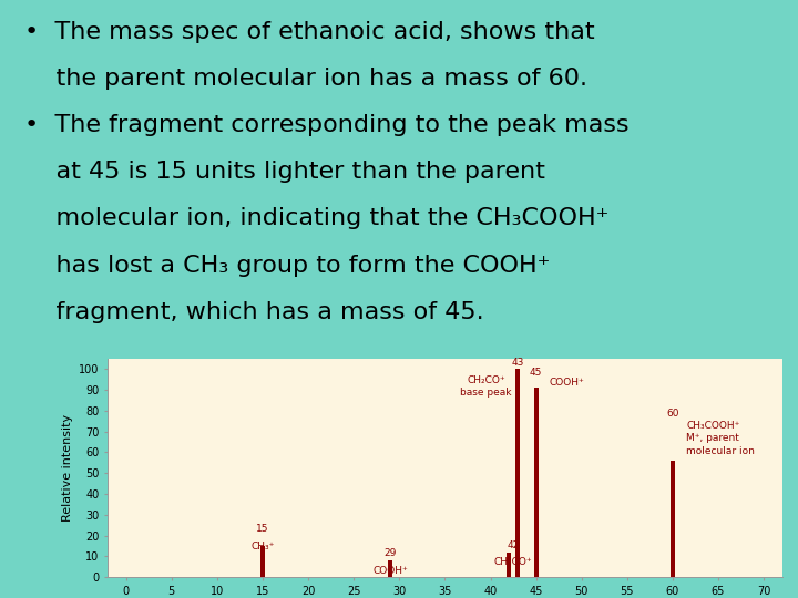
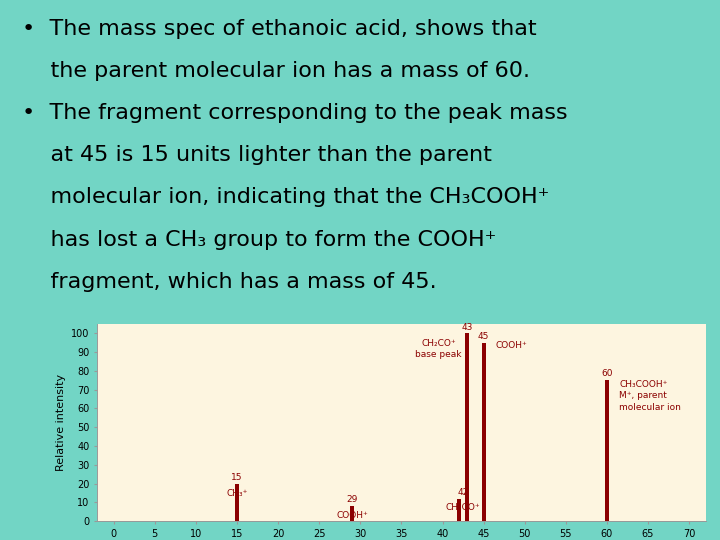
15: 15 -> 20
45: 91 -> 95
60: 56 -> 75
